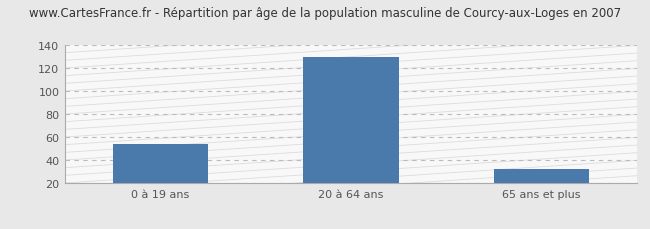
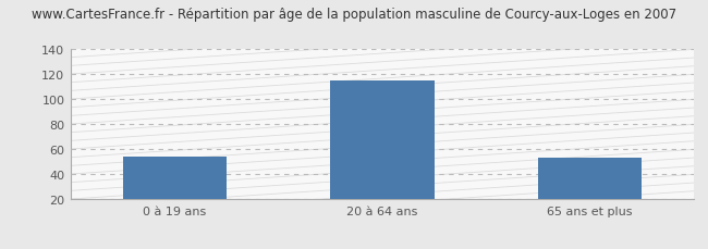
20 à 64 ans: 130 -> 115
65 ans et plus: 32 -> 53
